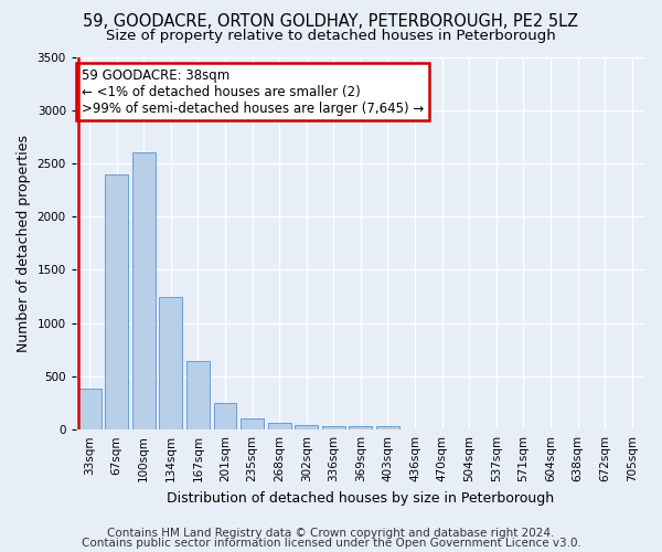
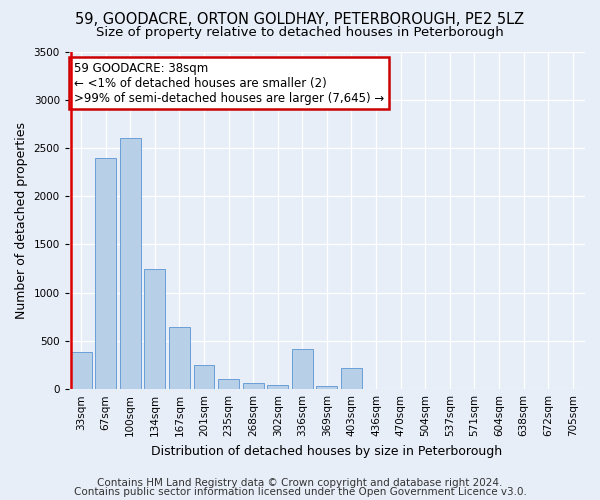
336sqm: 30 -> 420
403sqm: 30 -> 220
